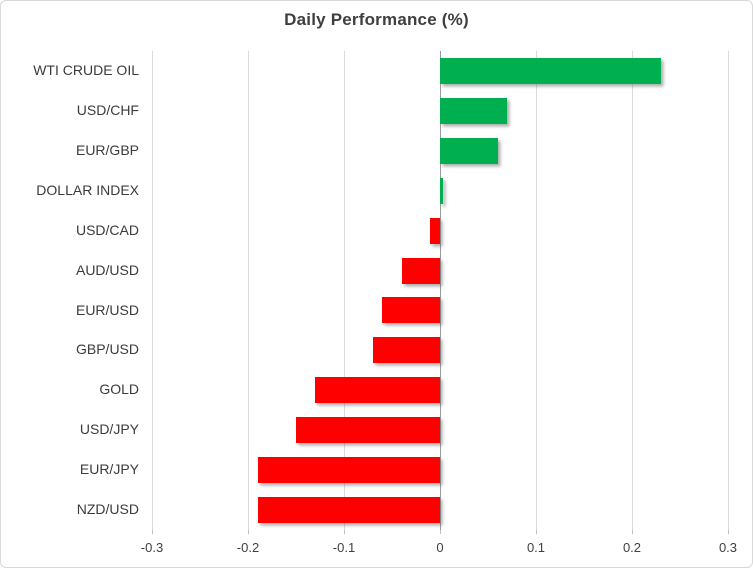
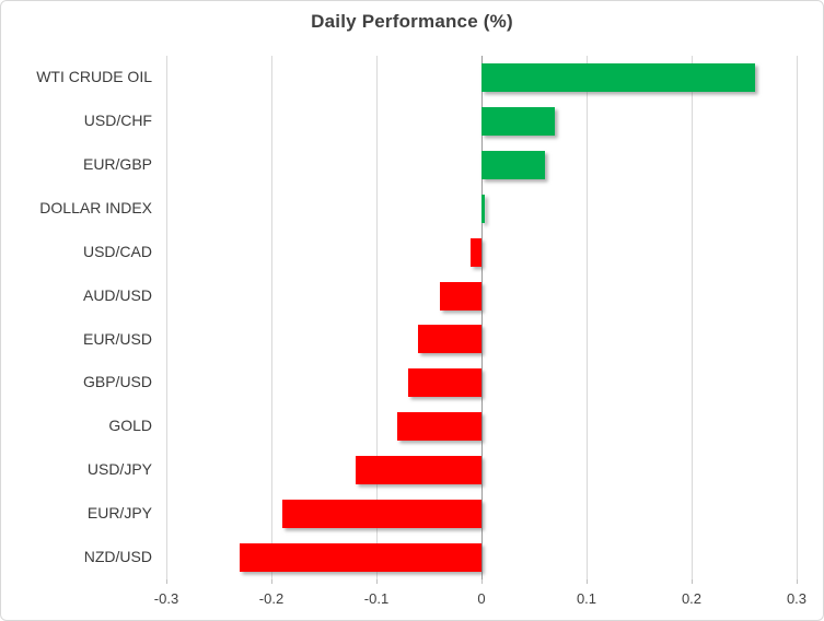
WTI CRUDE OIL: 0.23 -> 0.26
GOLD: -0.13 -> -0.08
USD/JPY: -0.15 -> -0.12
NZD/USD: -0.19 -> -0.23
